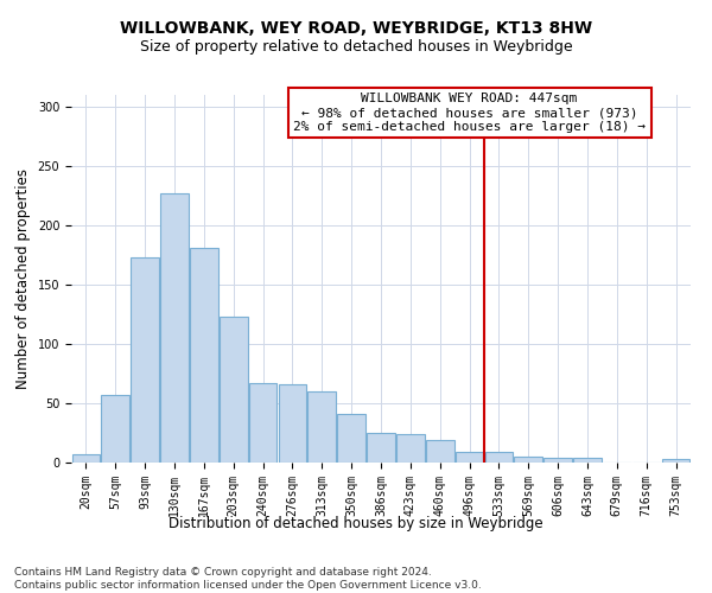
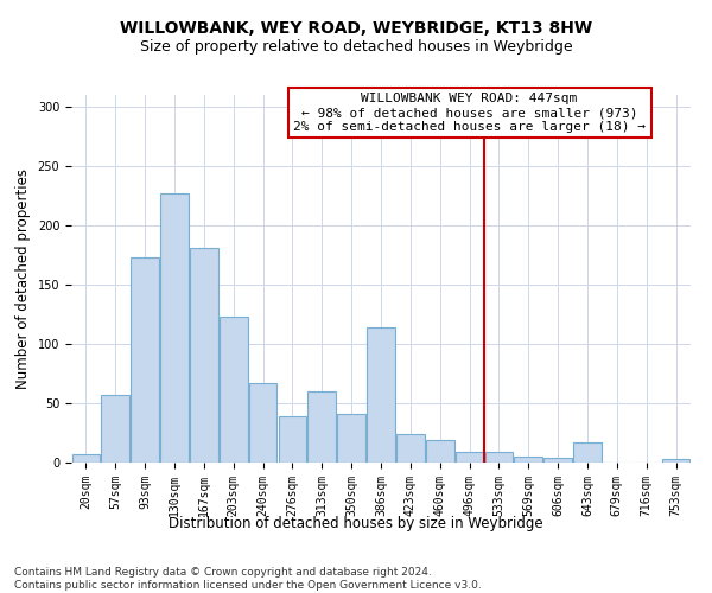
276sqm: 66 -> 39
386sqm: 25 -> 114
643sqm: 4 -> 17
